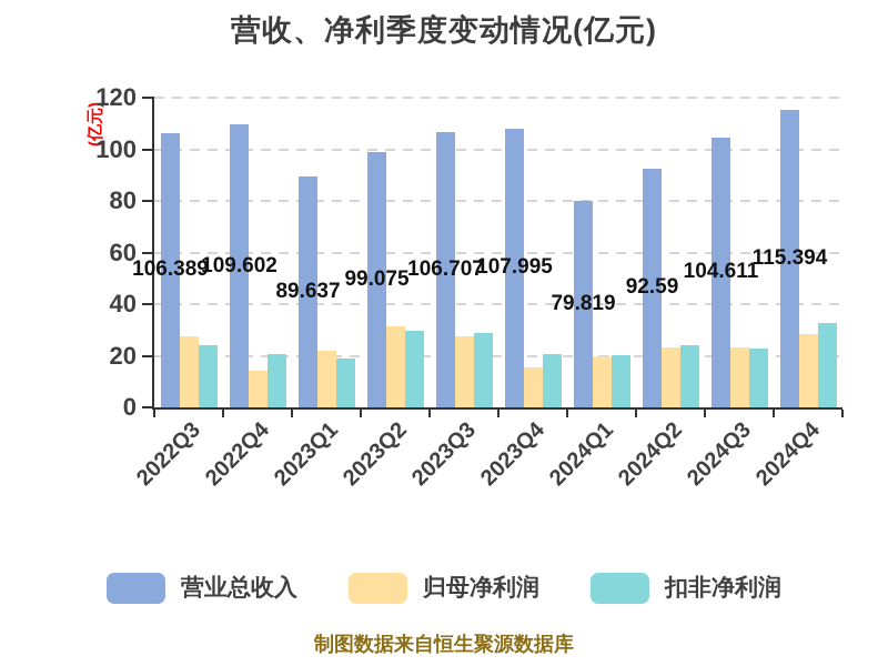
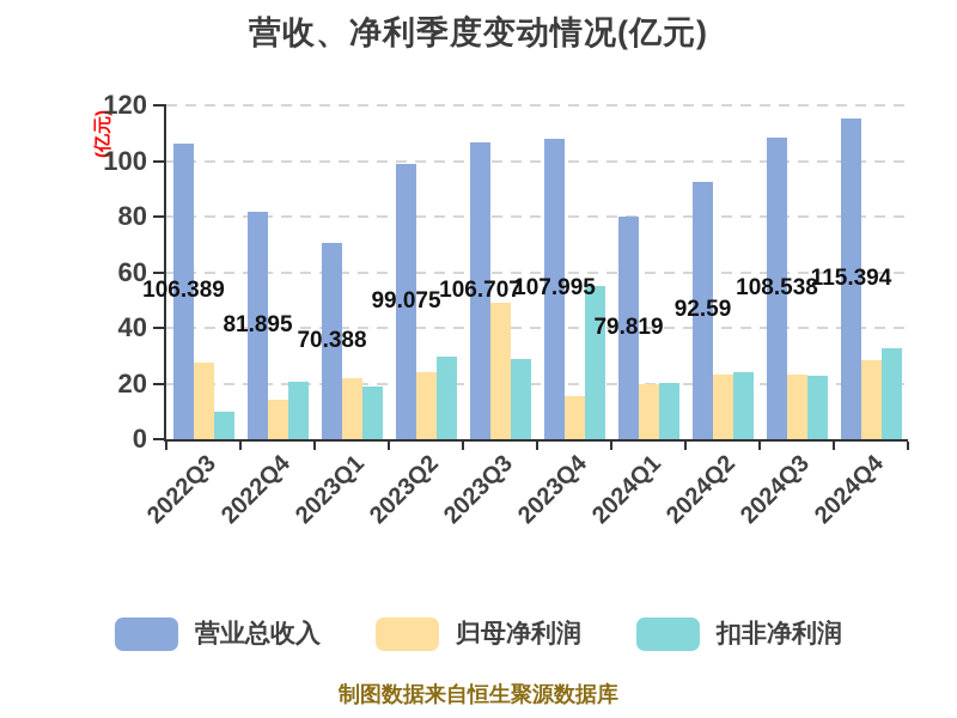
扣非净利润/2022Q3: 24 -> 10
营业总收入/2022Q4: 109.602 -> 81.895
营业总收入/2023Q1: 89.637 -> 70.388
归母净利润/2023Q2: 32 -> 24
归母净利润/2023Q3: 28 -> 49
扣非净利润/2023Q4: 20 -> 55
营业总收入/2024Q3: 104.611 -> 108.538
